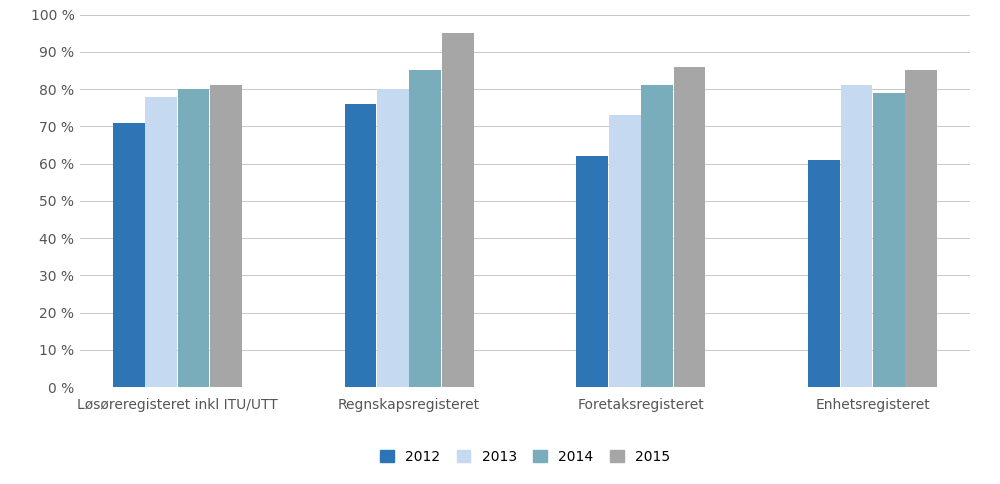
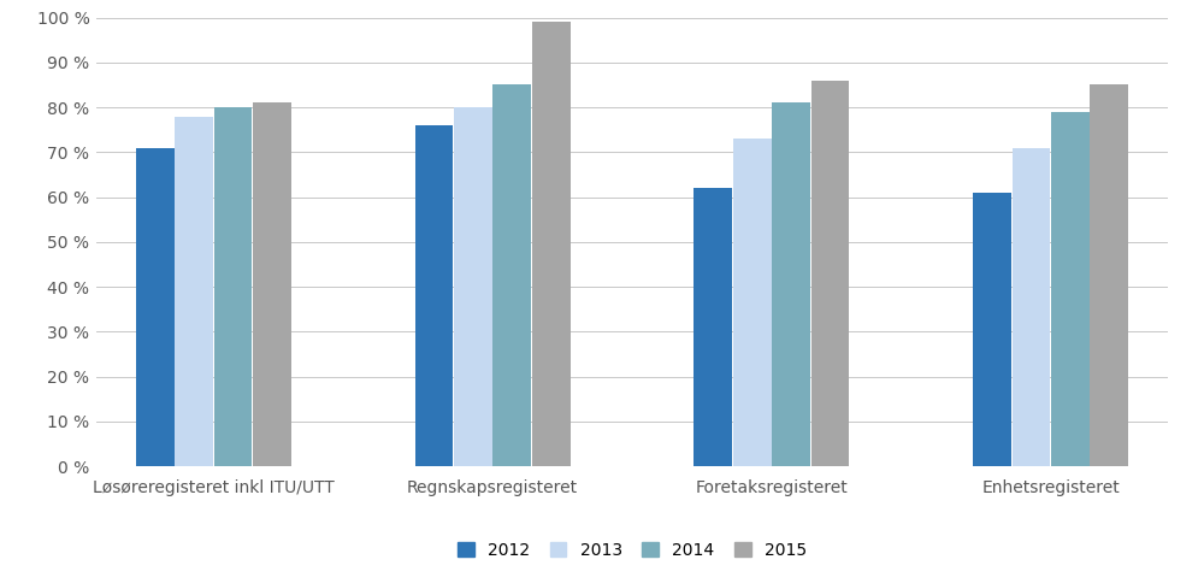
2015/Regnskapsregisteret: 95 % -> 99 %
2013/Enhetsregisteret: 81 % -> 71 %
